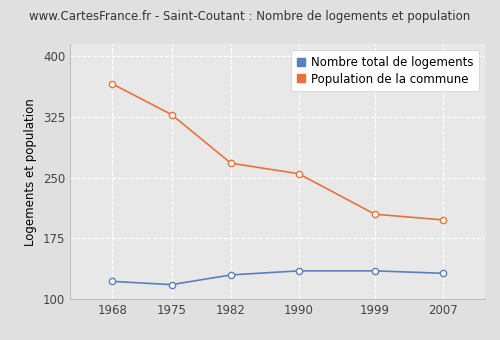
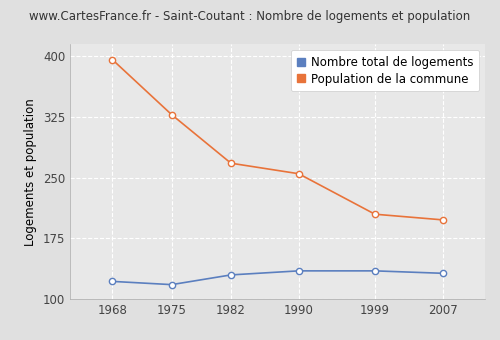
Population de la commune/1968: 366 -> 396
